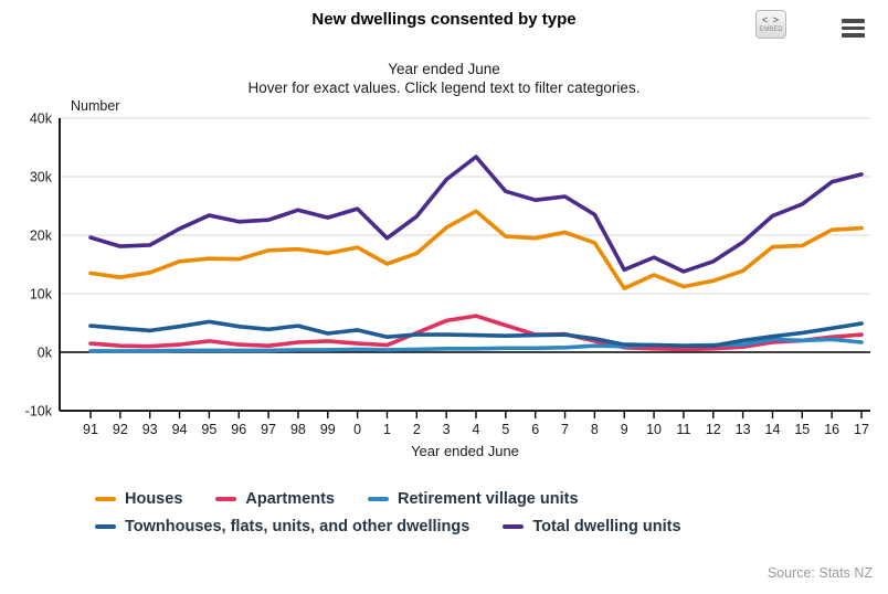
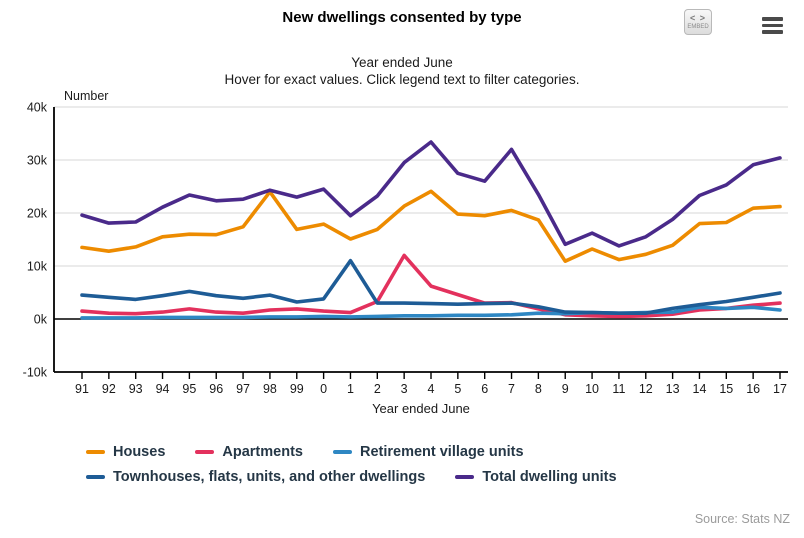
Houses/98: 18k -> 24k
Townhouses, flats, units, and other dwellings/1: 3k -> 11k
Apartments/3: 5k -> 12k
Total dwelling units/7: 27k -> 32k
